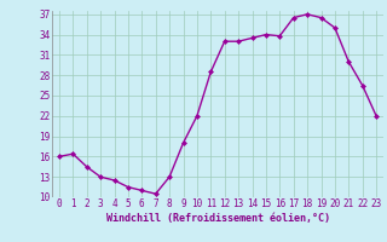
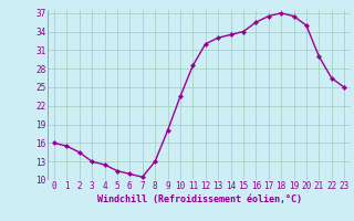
1: 16.4 -> 15.5
10: 22.0 -> 23.5
12: 33.0 -> 32.0
16: 33.8 -> 35.5
23: 22.0 -> 25.0
